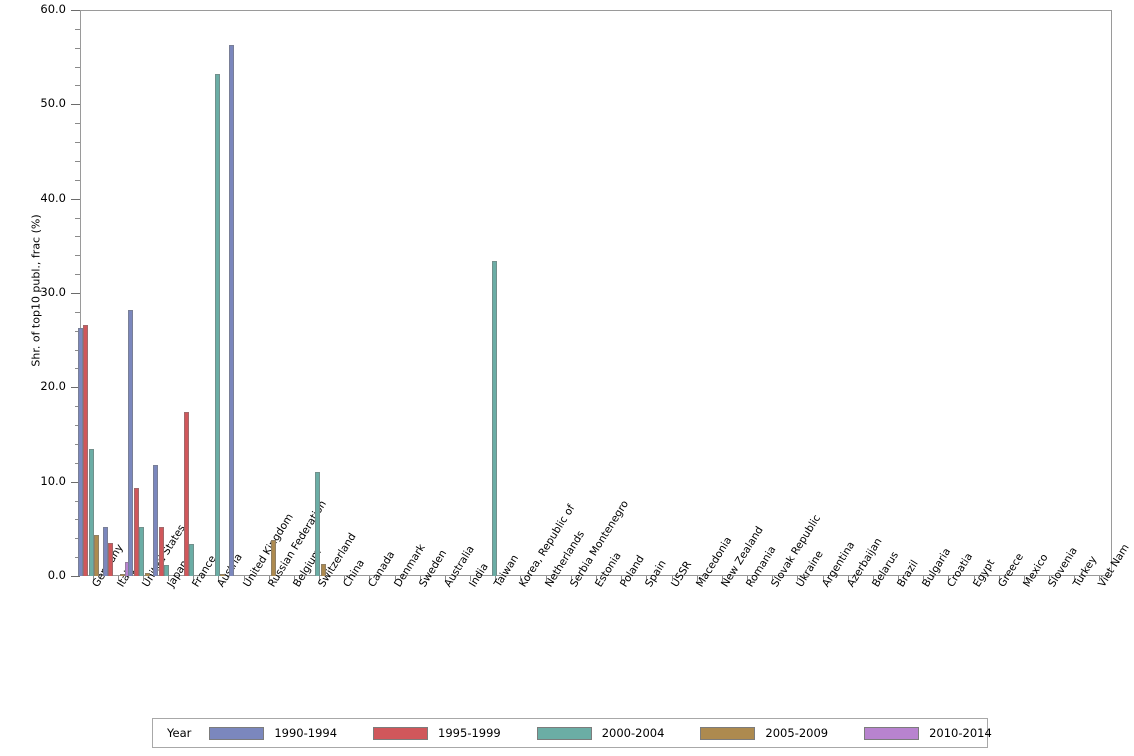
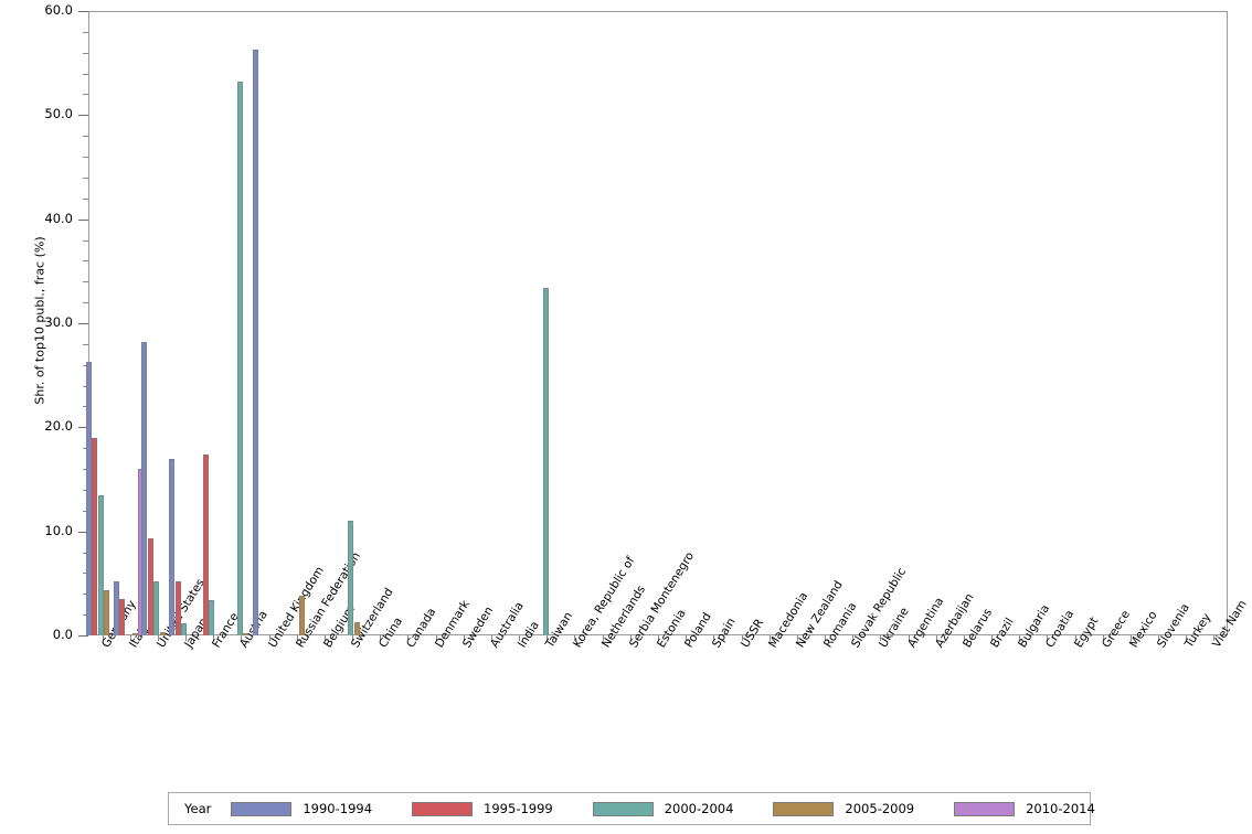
1995-1999/Germany: 27 -> 19
2010-2014/Italy: 2 -> 16
1990-1994/Japan: 12 -> 17
